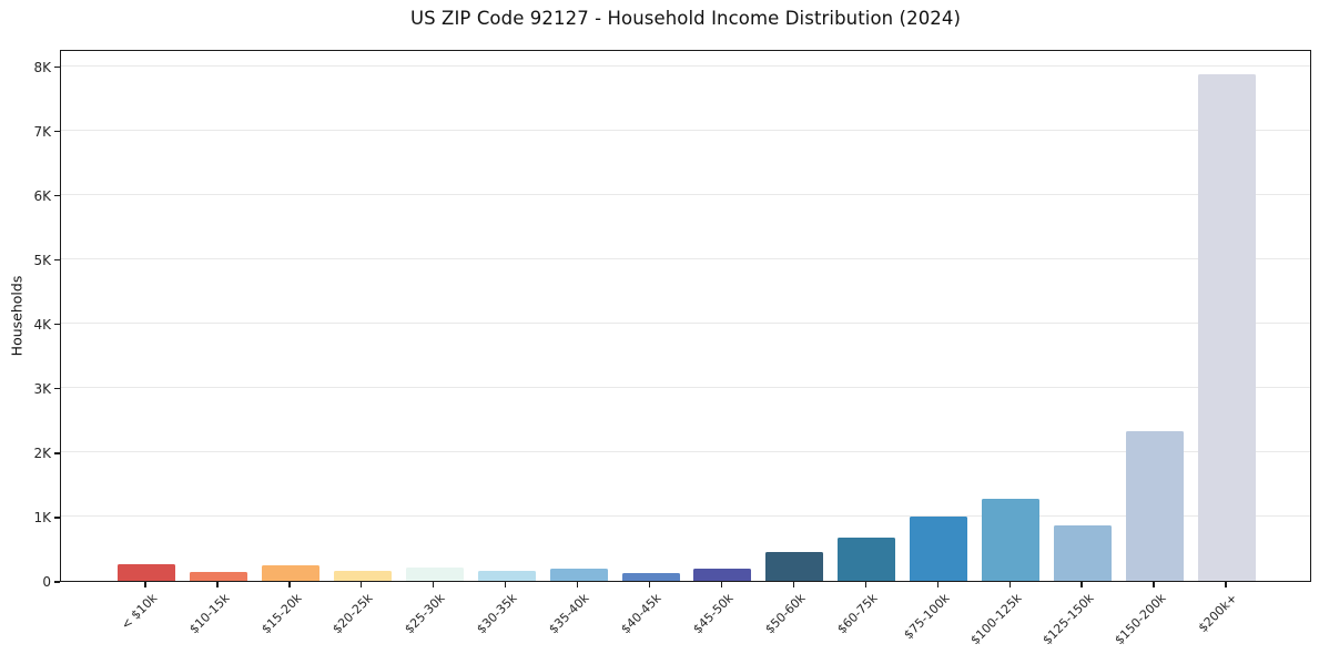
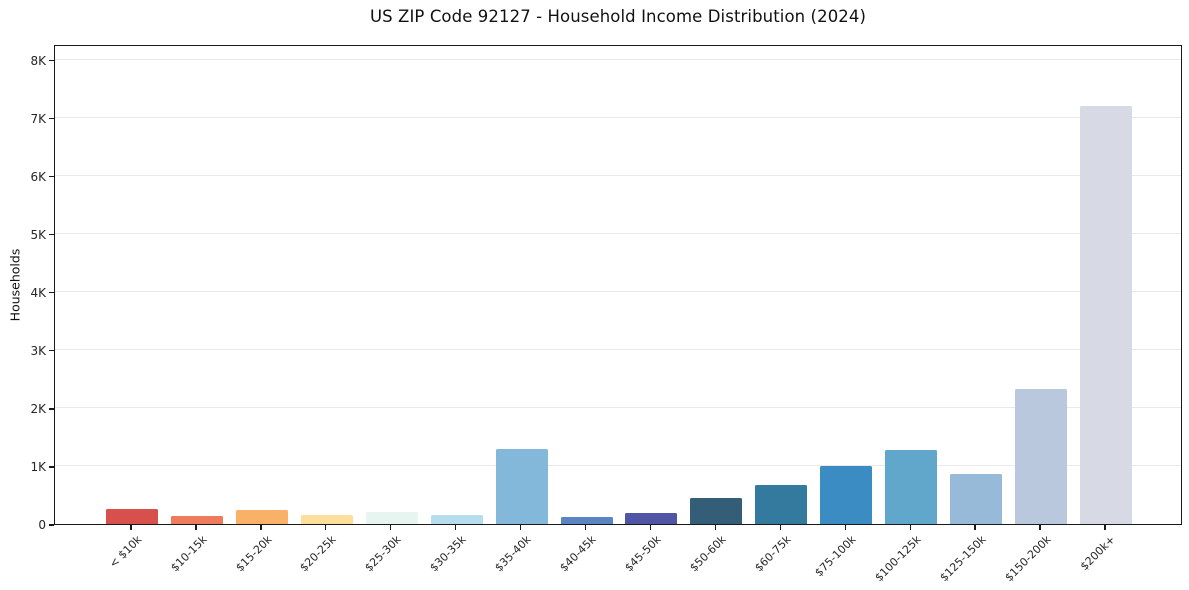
$35-40k: 0.2K -> 1.3K
$200k+: 7.9K -> 7.2K
